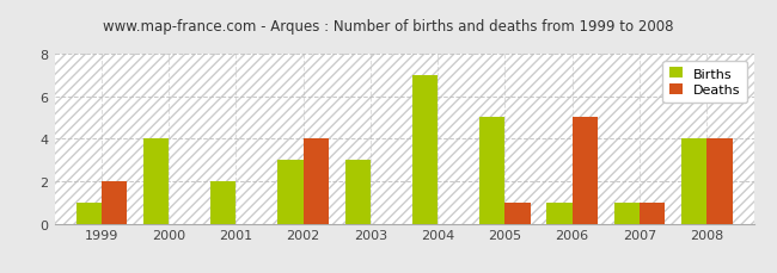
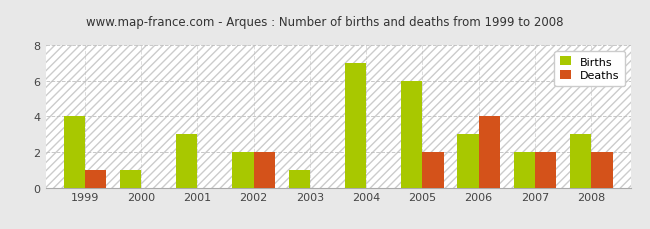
Births/1999: 1 -> 4
Deaths/1999: 2 -> 1
Births/2000: 4 -> 1
Births/2001: 2 -> 3
Births/2002: 3 -> 2
Deaths/2002: 4 -> 2
Births/2003: 3 -> 1
Births/2005: 5 -> 6
Deaths/2005: 1 -> 2
Births/2006: 1 -> 3
Deaths/2006: 5 -> 4
Births/2007: 1 -> 2
Deaths/2007: 1 -> 2
Births/2008: 4 -> 3
Deaths/2008: 4 -> 2
